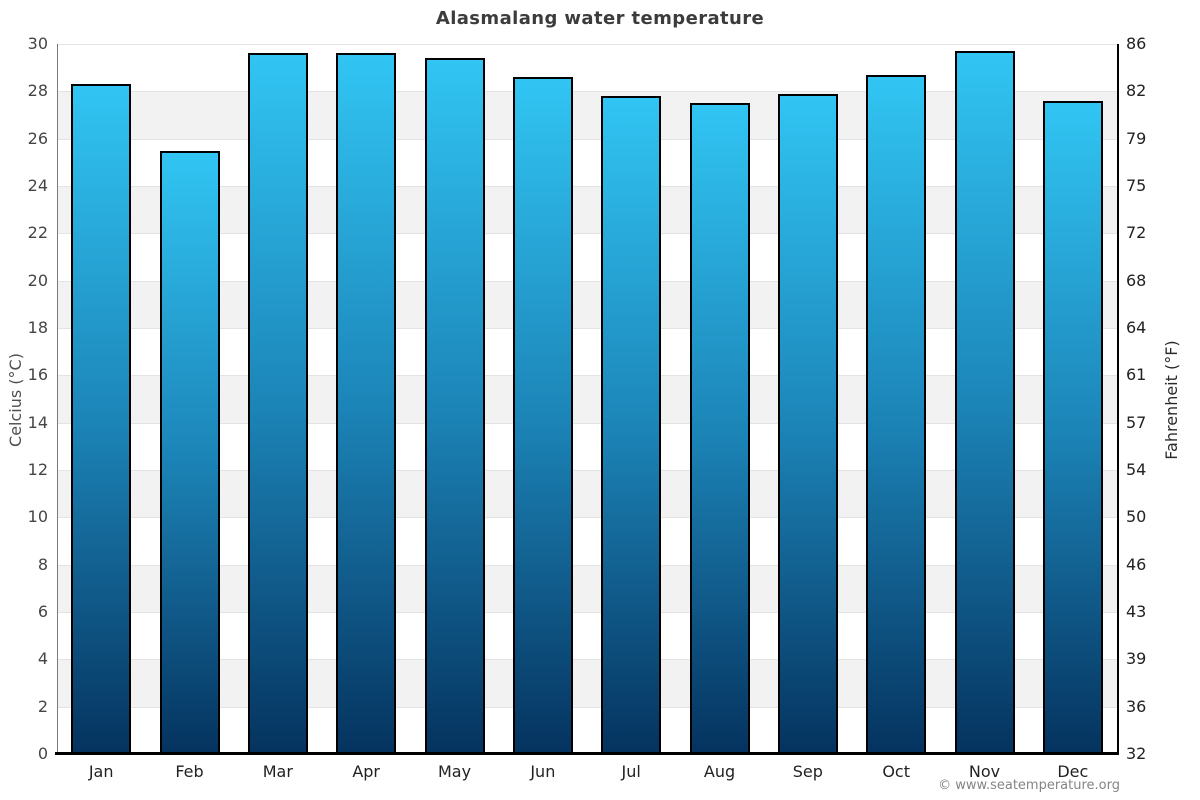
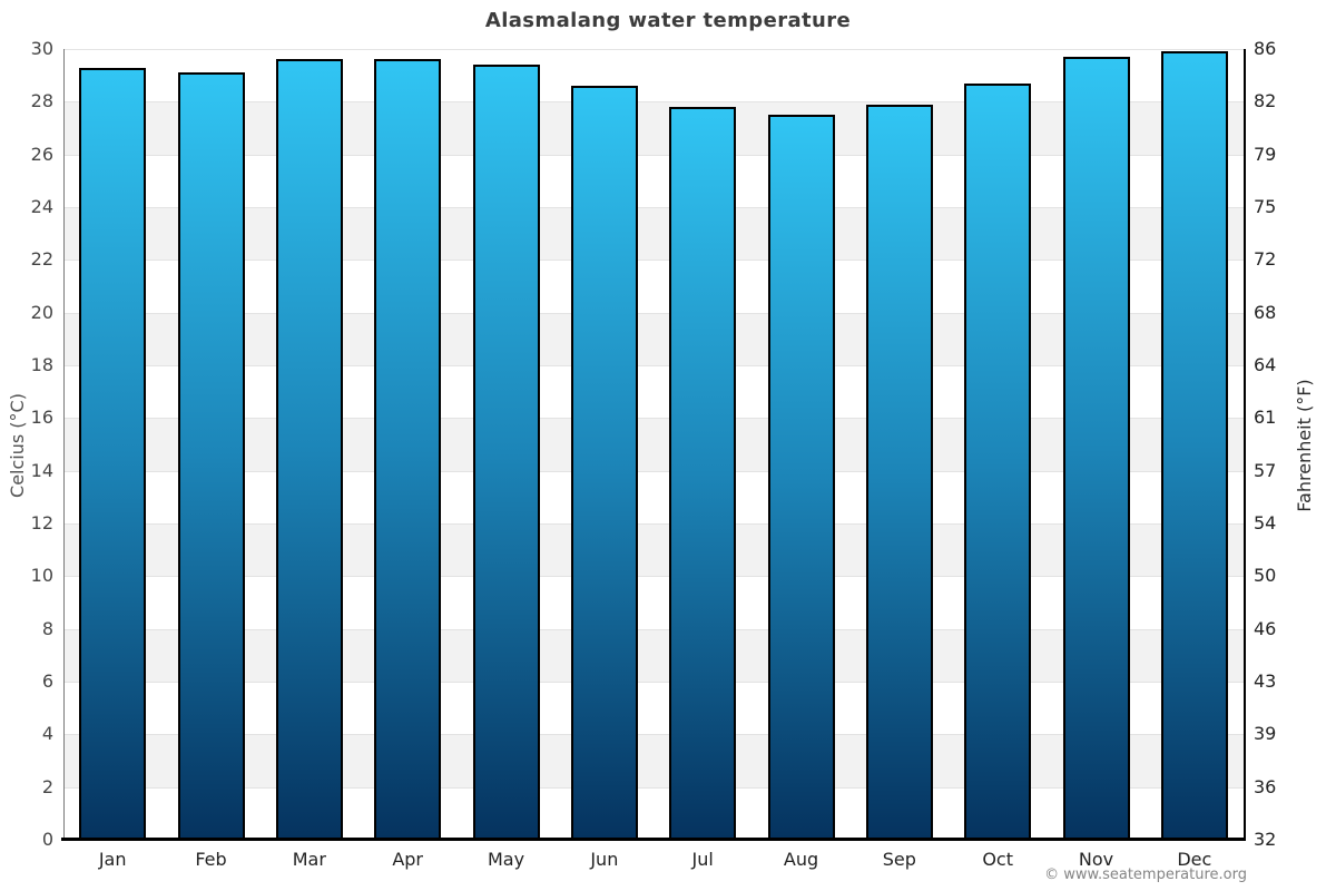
Jan: 28.3 -> 29.3
Feb: 25.5 -> 29.1
Dec: 27.6 -> 29.9
